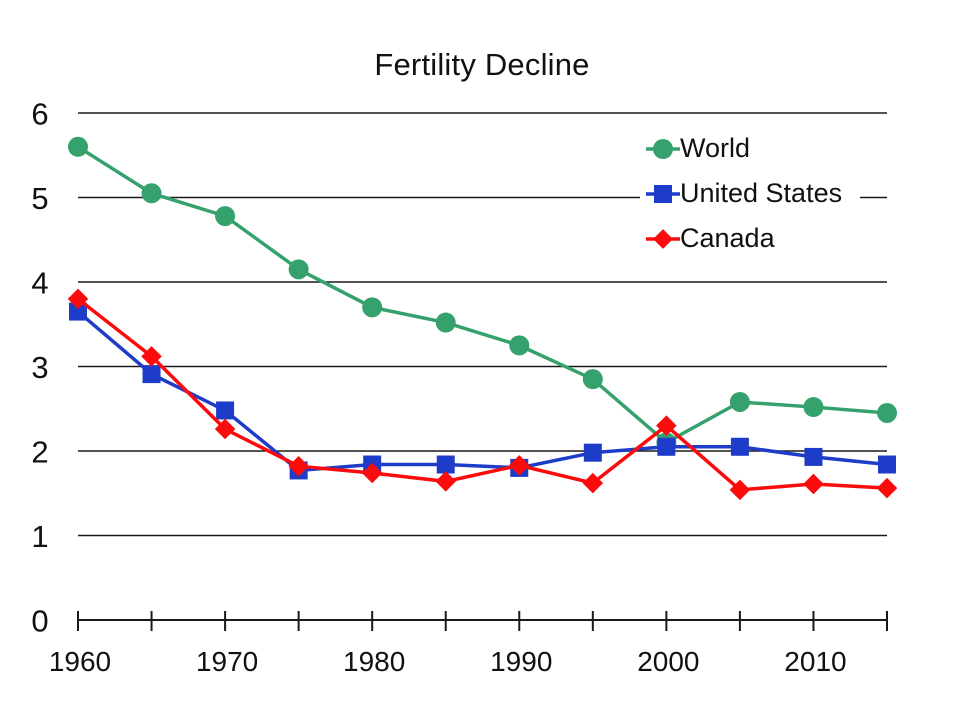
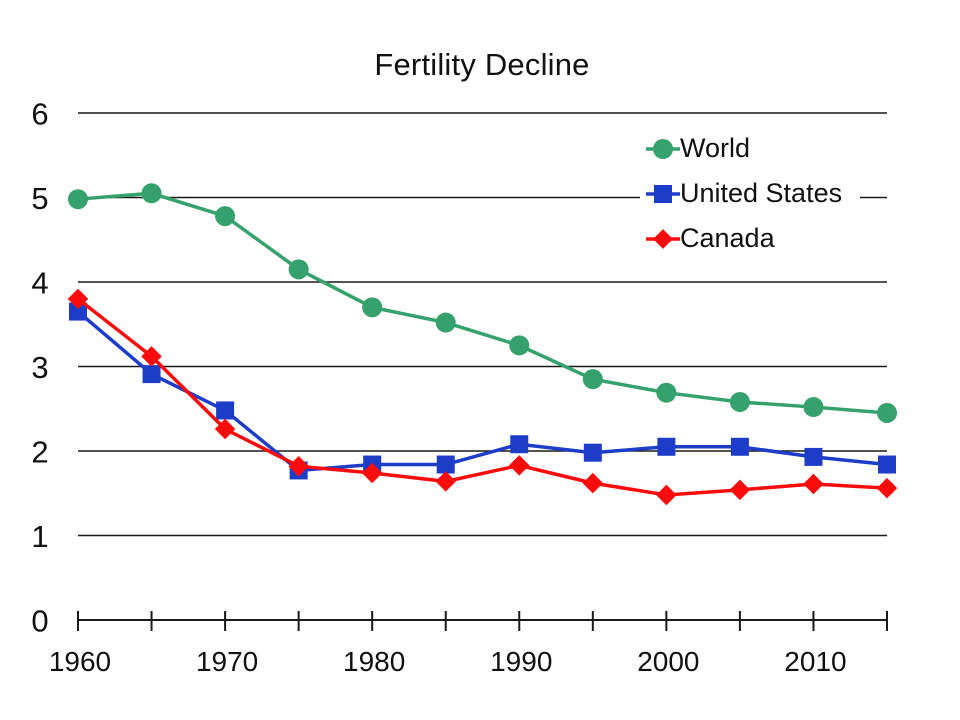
World/1960: 5.6 -> 5.0
United States/1990: 1.8 -> 2.1
World/2000: 2.1 -> 2.7
Canada/2000: 2.3 -> 1.5
